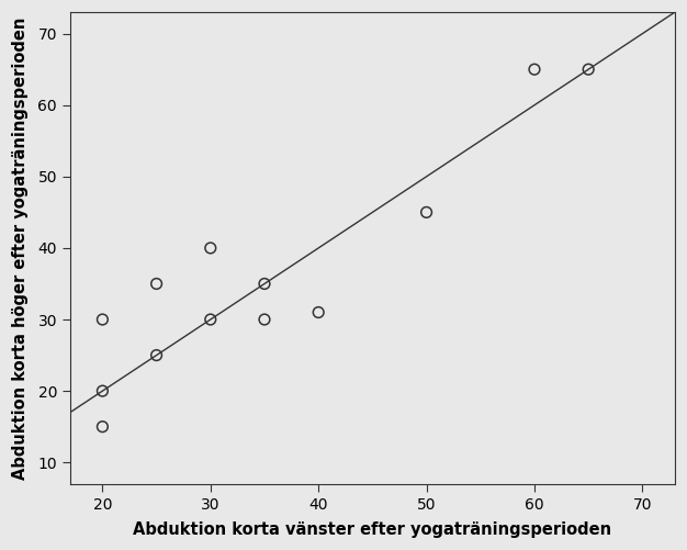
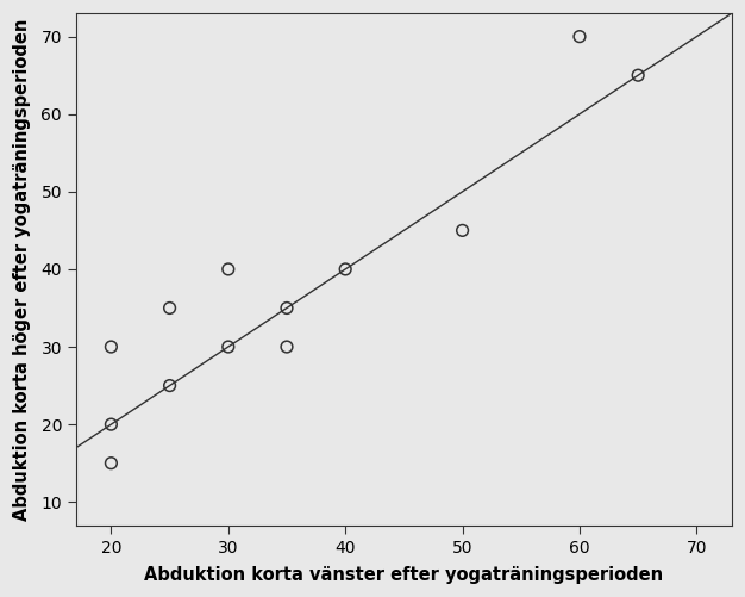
40: 31 -> 40
60: 65 -> 70
